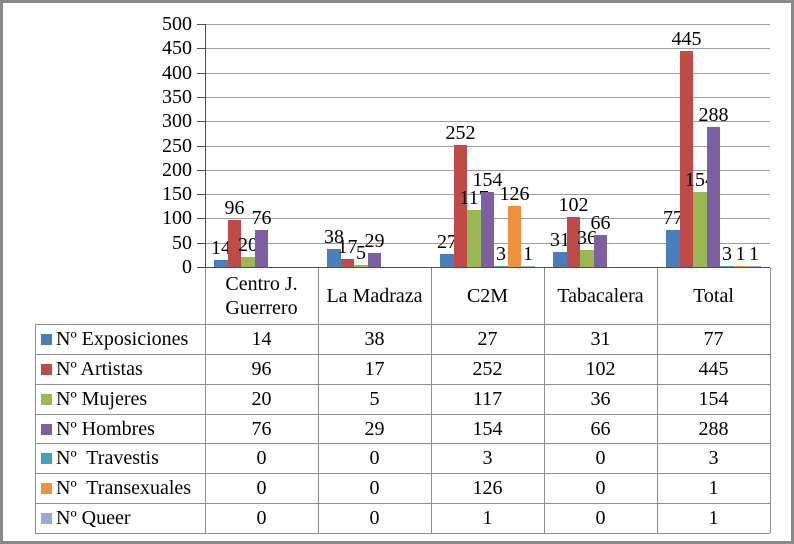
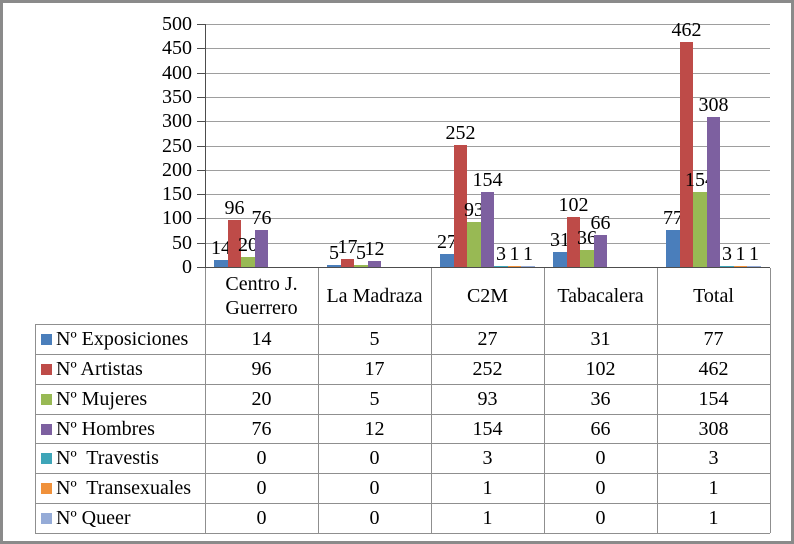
Nº Exposiciones/La Madraza: 38 -> 5
Nº Hombres/La Madraza: 29 -> 12
Nº Mujeres/C2M: 117 -> 93
Nº Transexuales/C2M: 126 -> 1
Nº Artistas/Total: 445 -> 462
Nº Hombres/Total: 288 -> 308
